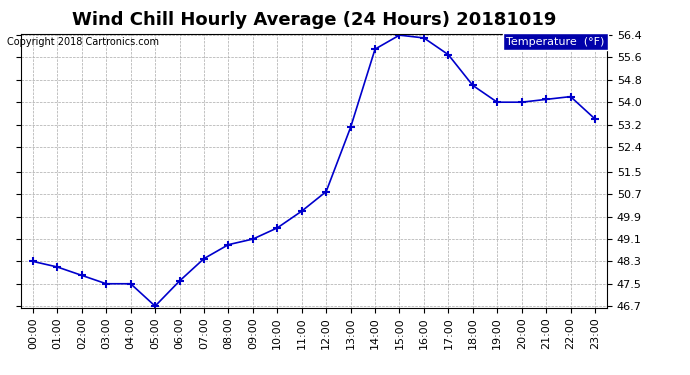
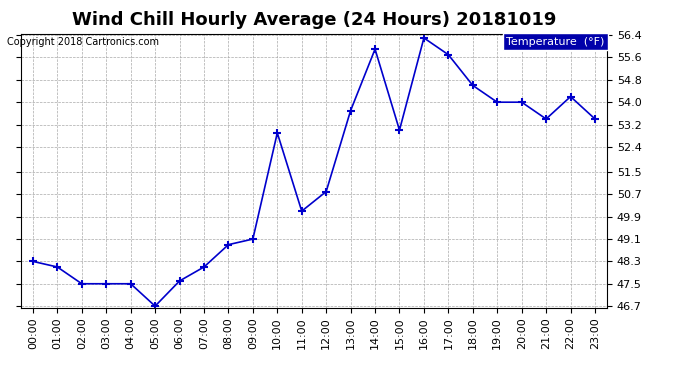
02:00: 47.8 -> 47.5
07:00: 48.4 -> 48.1
10:00: 49.5 -> 52.9
13:00: 53.1 -> 53.7
15:00: 56.4 -> 53.0
21:00: 54.1 -> 53.4
